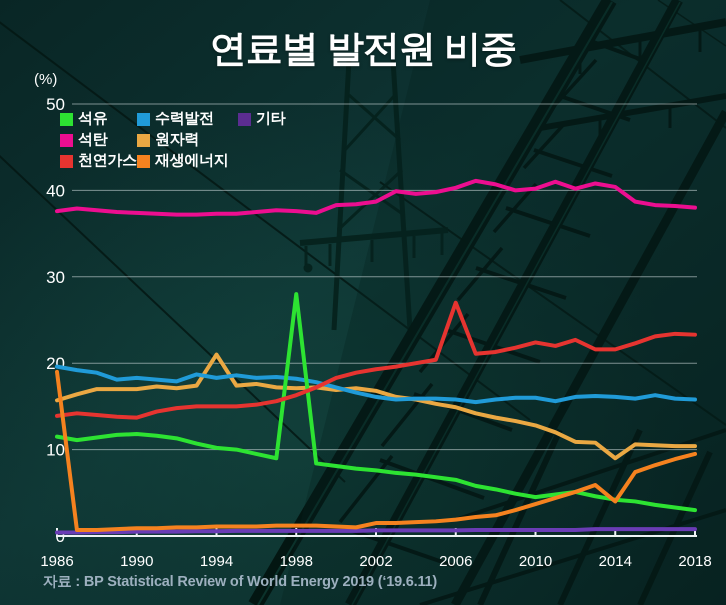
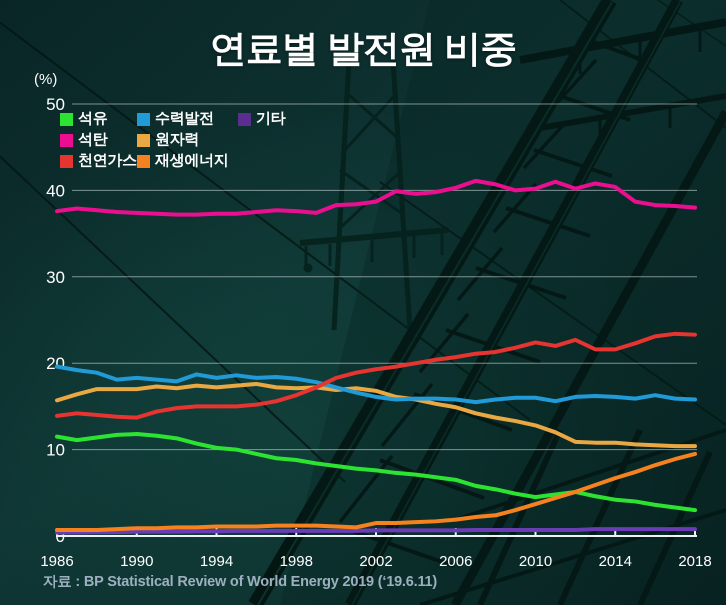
재생에너지/1986: 19 -> 1
원자력/1994: 21 -> 17
석유/1998: 28 -> 9
천연가스/2006: 27 -> 21
원자력/2014: 9 -> 11
재생에너지/2014: 4 -> 7
